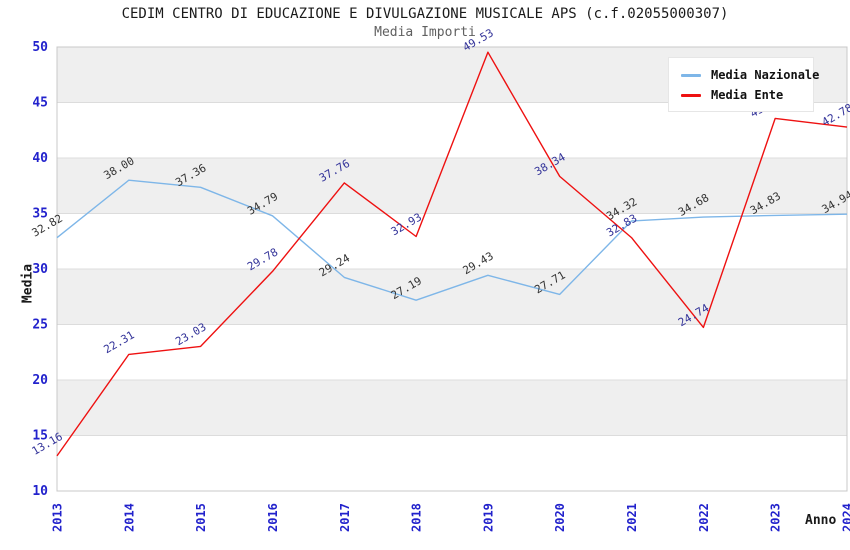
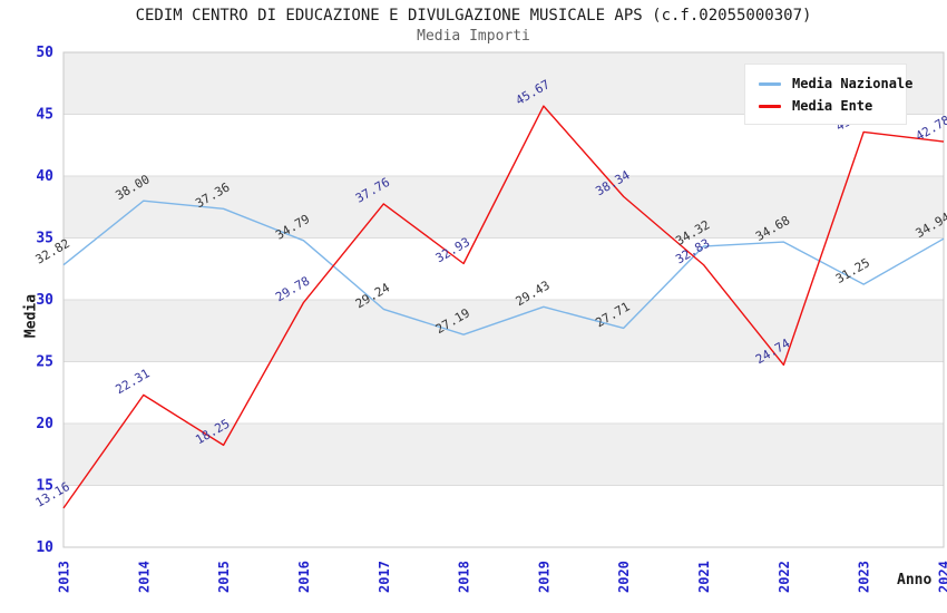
Media Ente/2015: 23.03 -> 18.25
Media Ente/2019: 49.53 -> 45.67
Media Nazionale/2023: 34.83 -> 31.25
